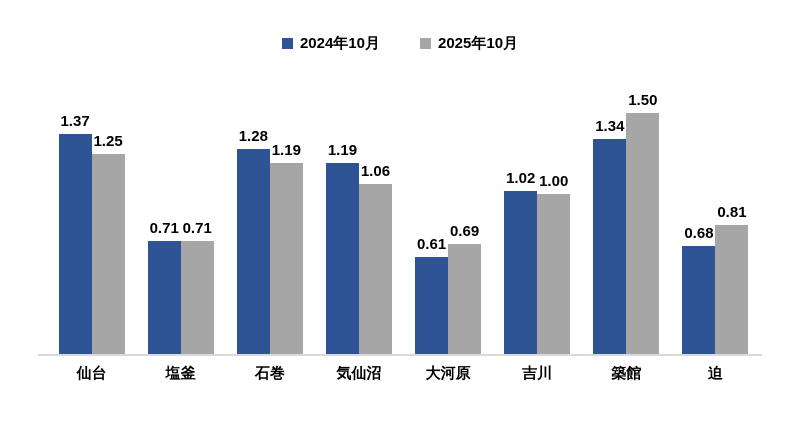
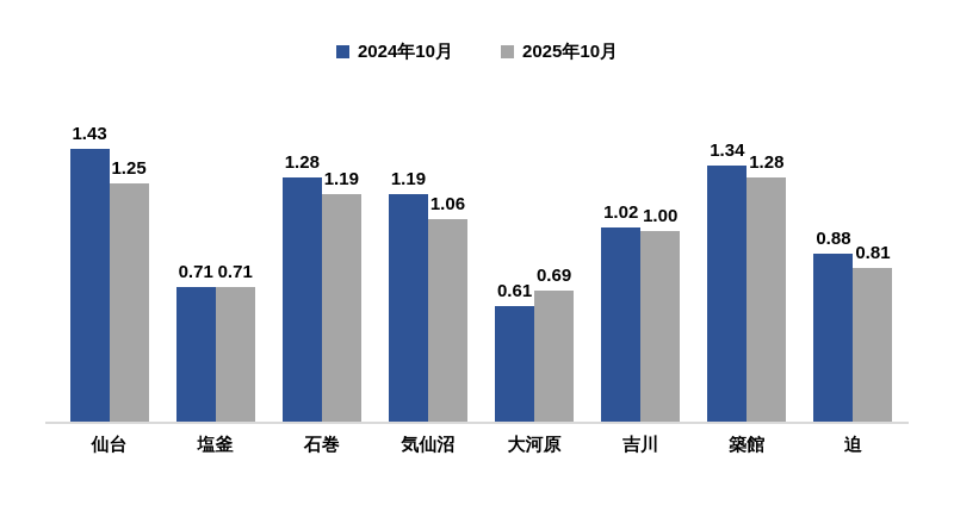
2024年10月/仙台: 1.37 -> 1.43
2025年10月/築館: 1.50 -> 1.28
2024年10月/迫: 0.68 -> 0.88
